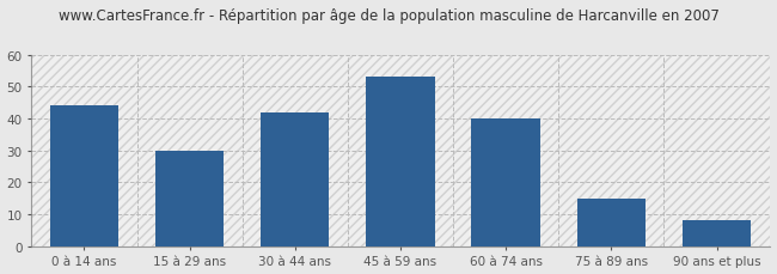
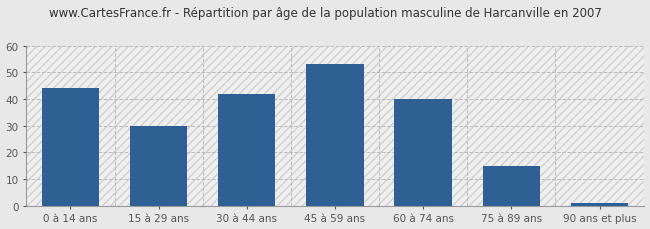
90 ans et plus: 8 -> 1
